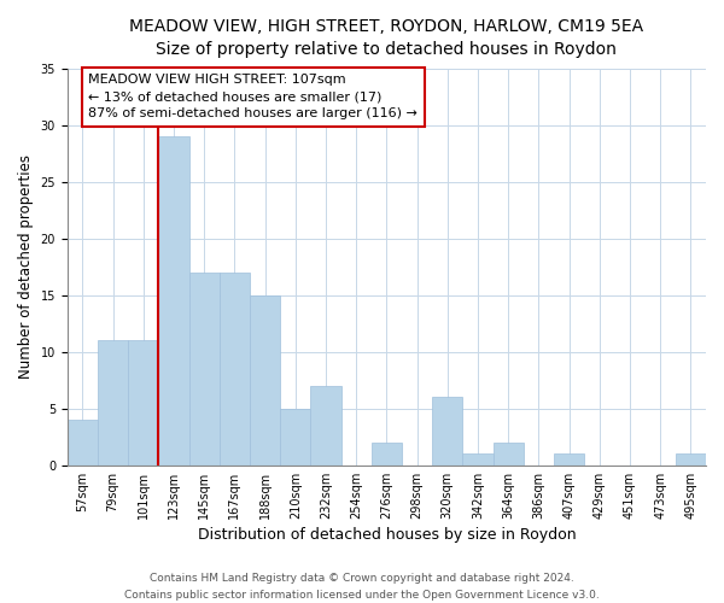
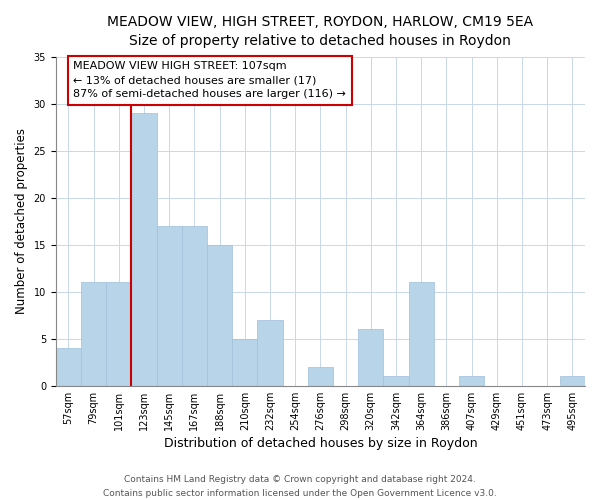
364sqm: 2 -> 11
